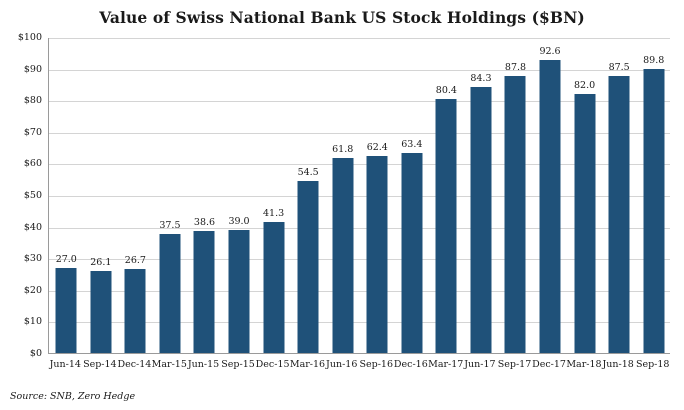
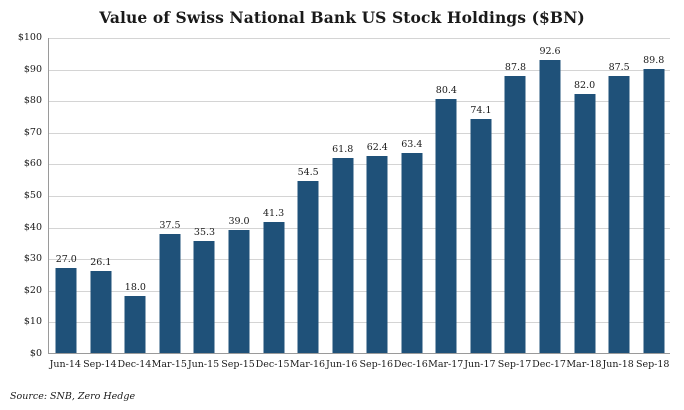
Dec-14: 26.7 -> 18.0
Jun-15: 38.6 -> 35.3
Jun-17: 84.3 -> 74.1
